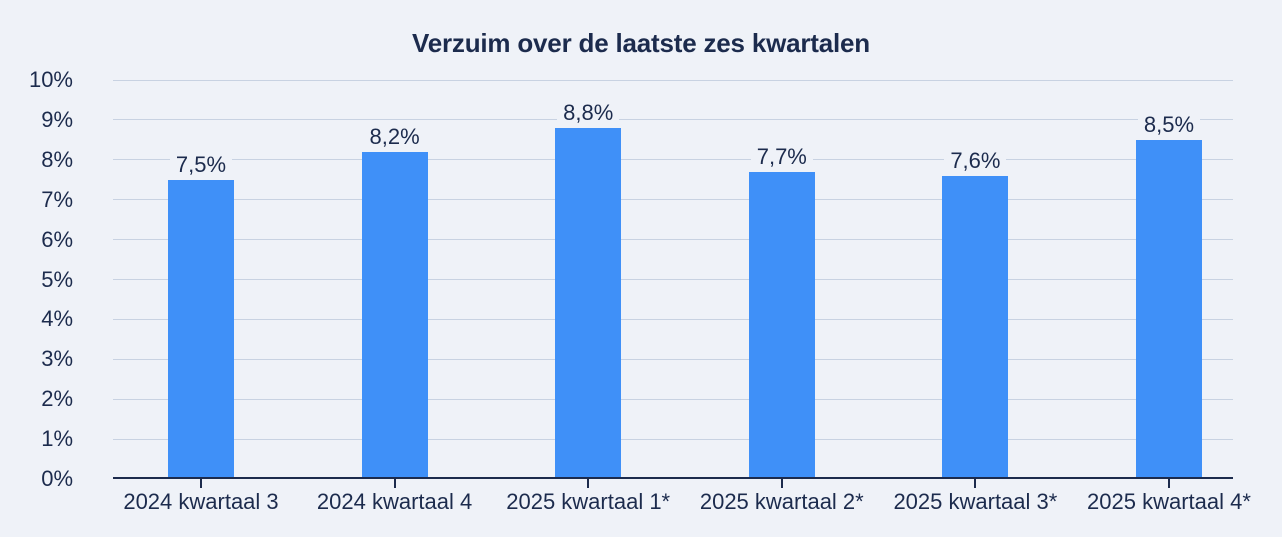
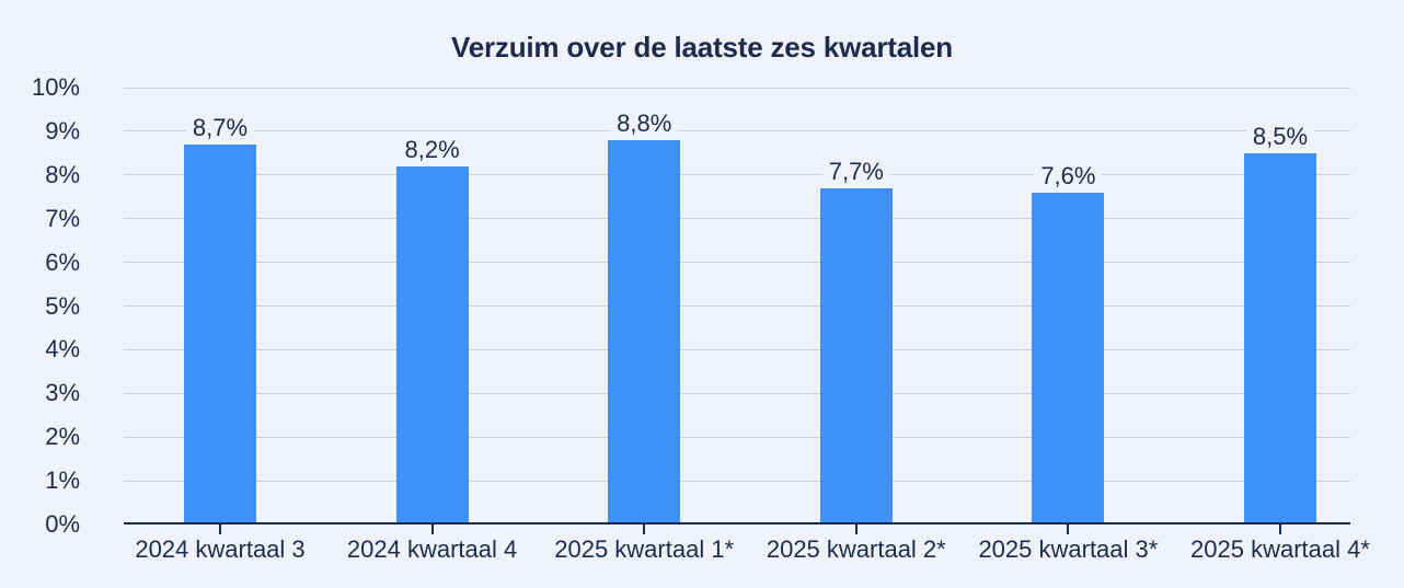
2024 kwartaal 3: 7,5% -> 8,7%
